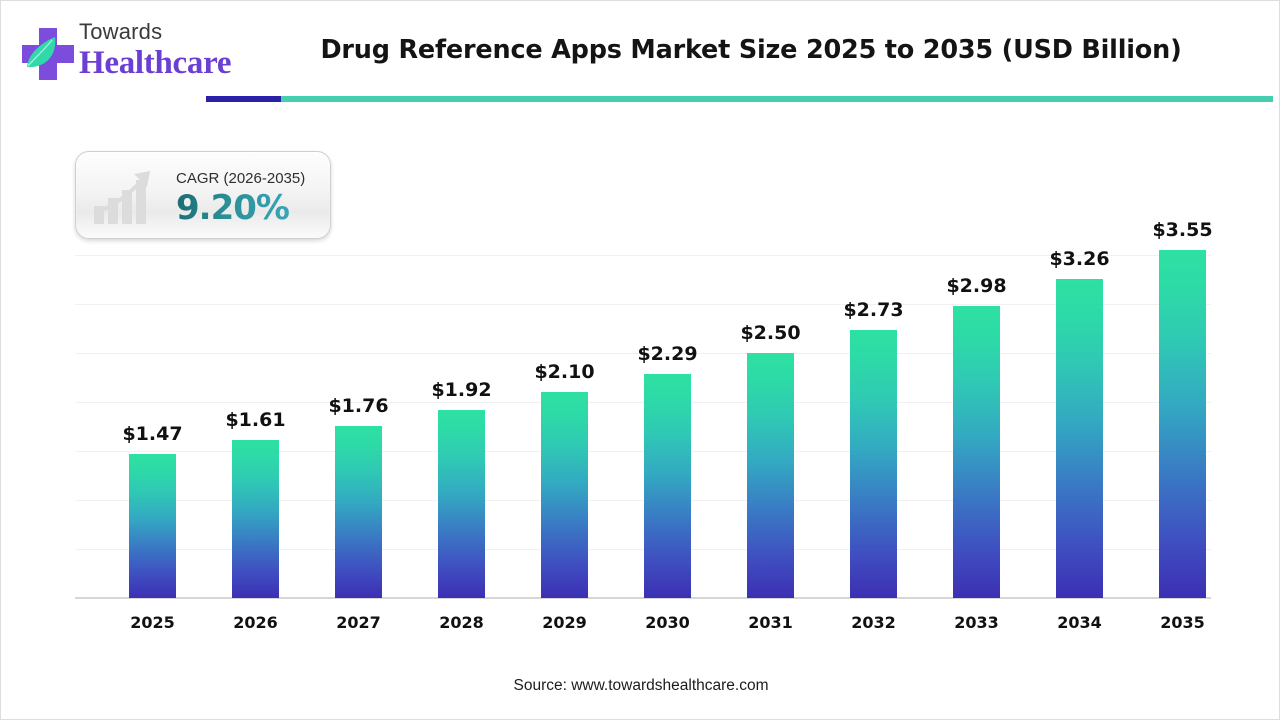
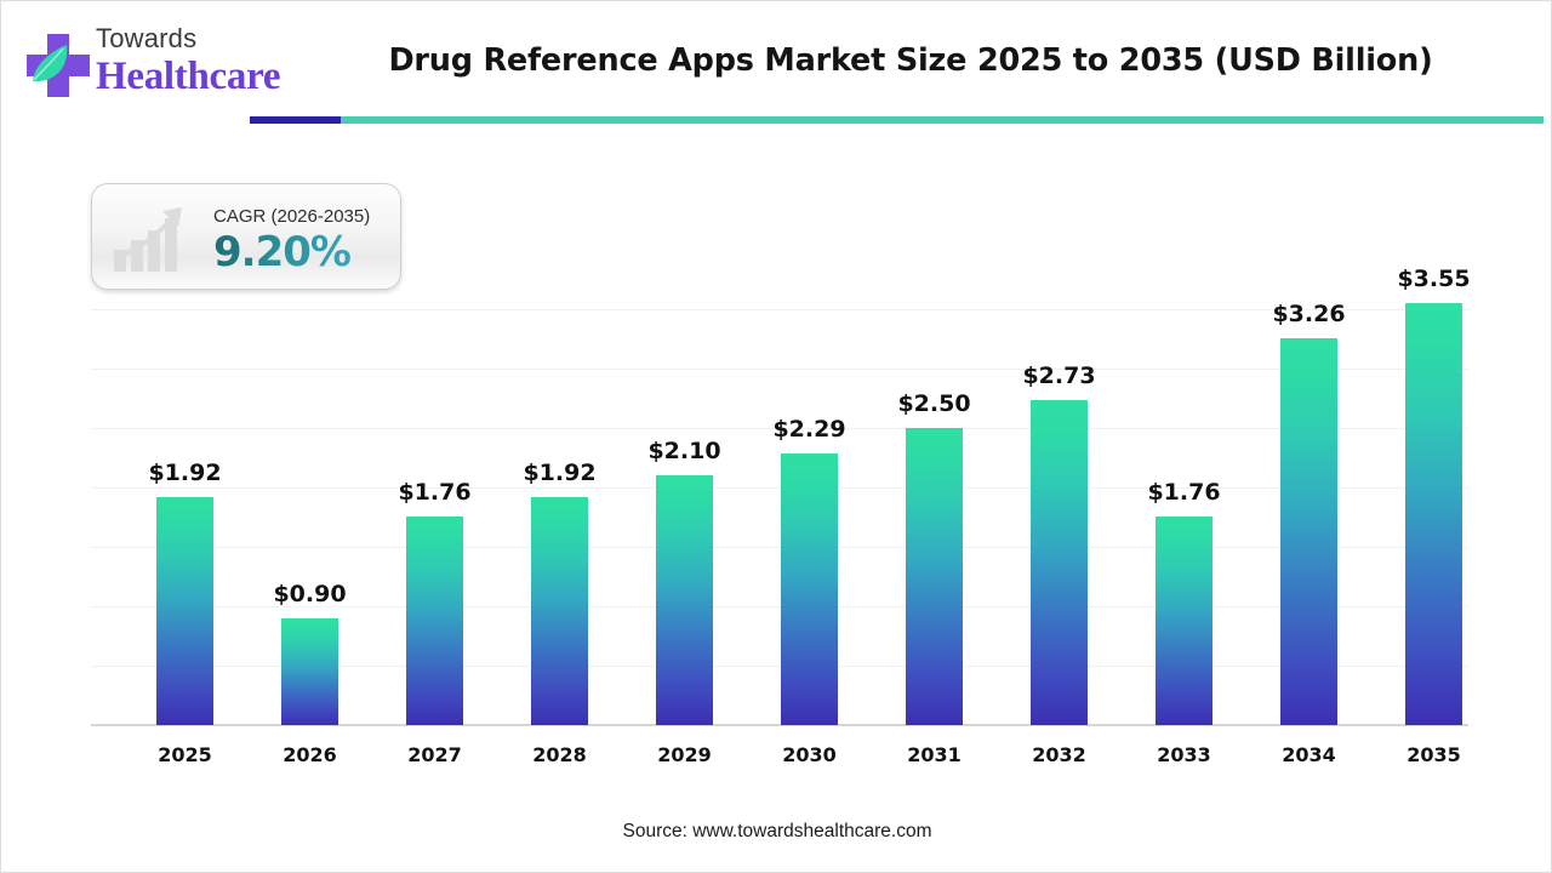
2025: $1.47 -> $1.92
2026: $1.61 -> $0.90
2033: $2.98 -> $1.76
